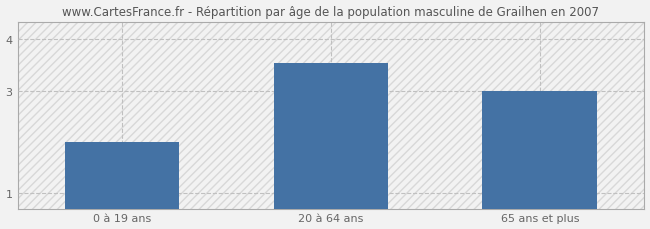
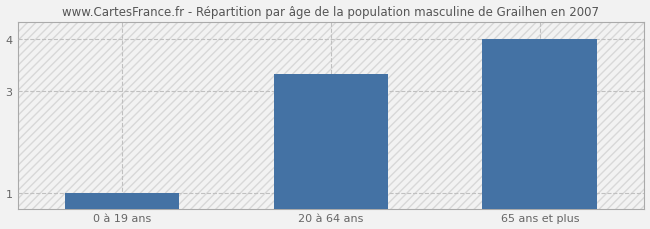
0 à 19 ans: 2.00 -> 1.00
20 à 64 ans: 3.54 -> 3.33
65 ans et plus: 3.00 -> 4.00
